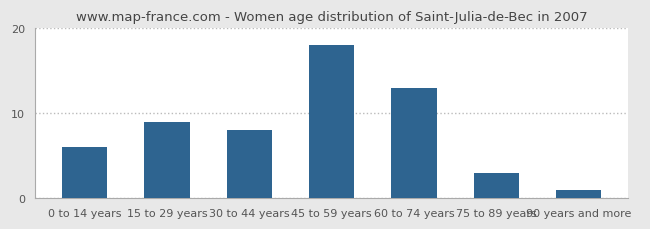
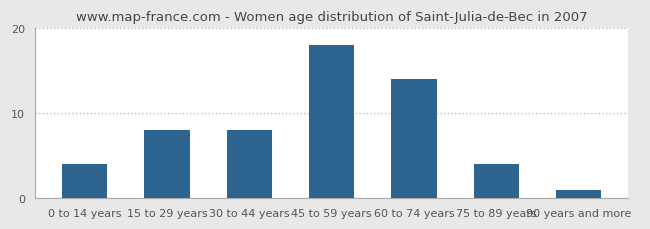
0 to 14 years: 6 -> 4
15 to 29 years: 9 -> 8
60 to 74 years: 13 -> 14
75 to 89 years: 3 -> 4
